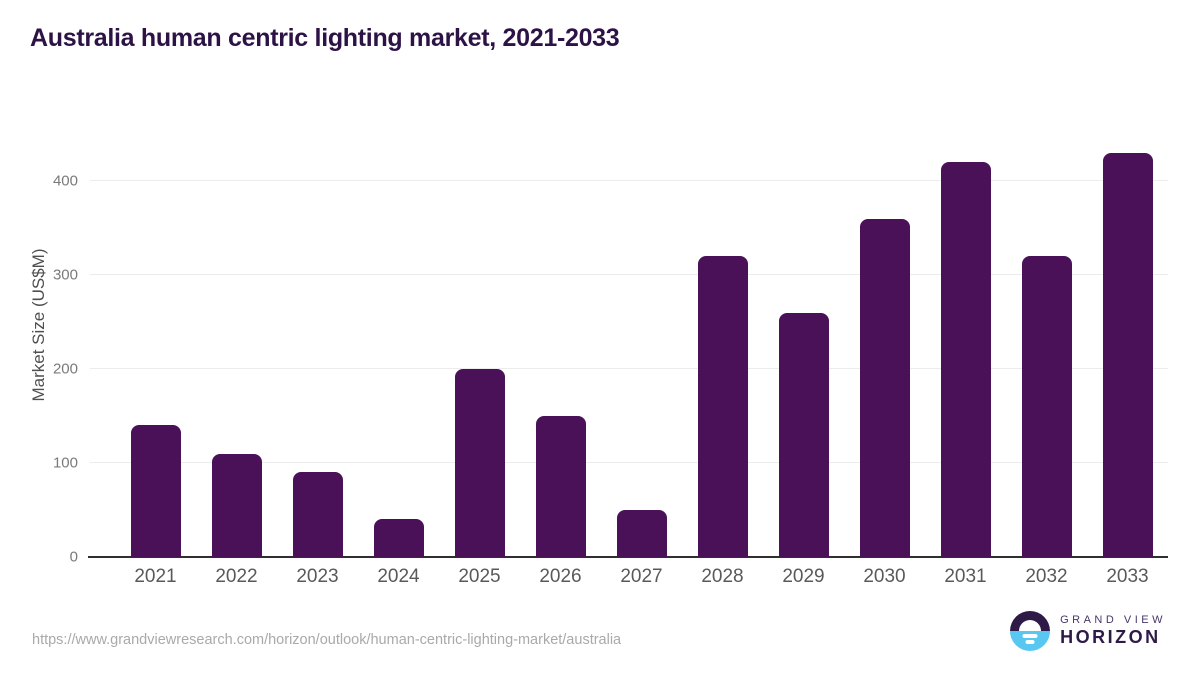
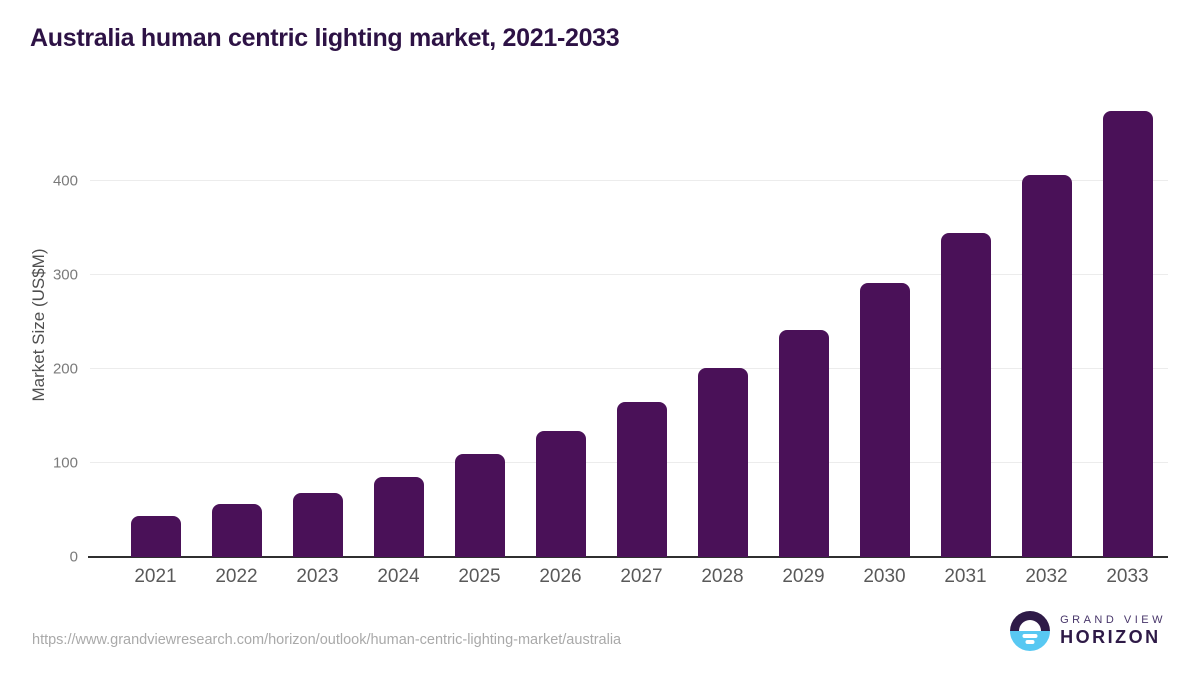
2021: 140 -> 40
2022: 110 -> 60
2023: 90 -> 70
2024: 40 -> 80
2025: 200 -> 110
2026: 150 -> 130
2027: 50 -> 160
2028: 320 -> 200
2029: 260 -> 240
2030: 360 -> 290
2031: 420 -> 340
2032: 320 -> 410
2033: 430 -> 470
